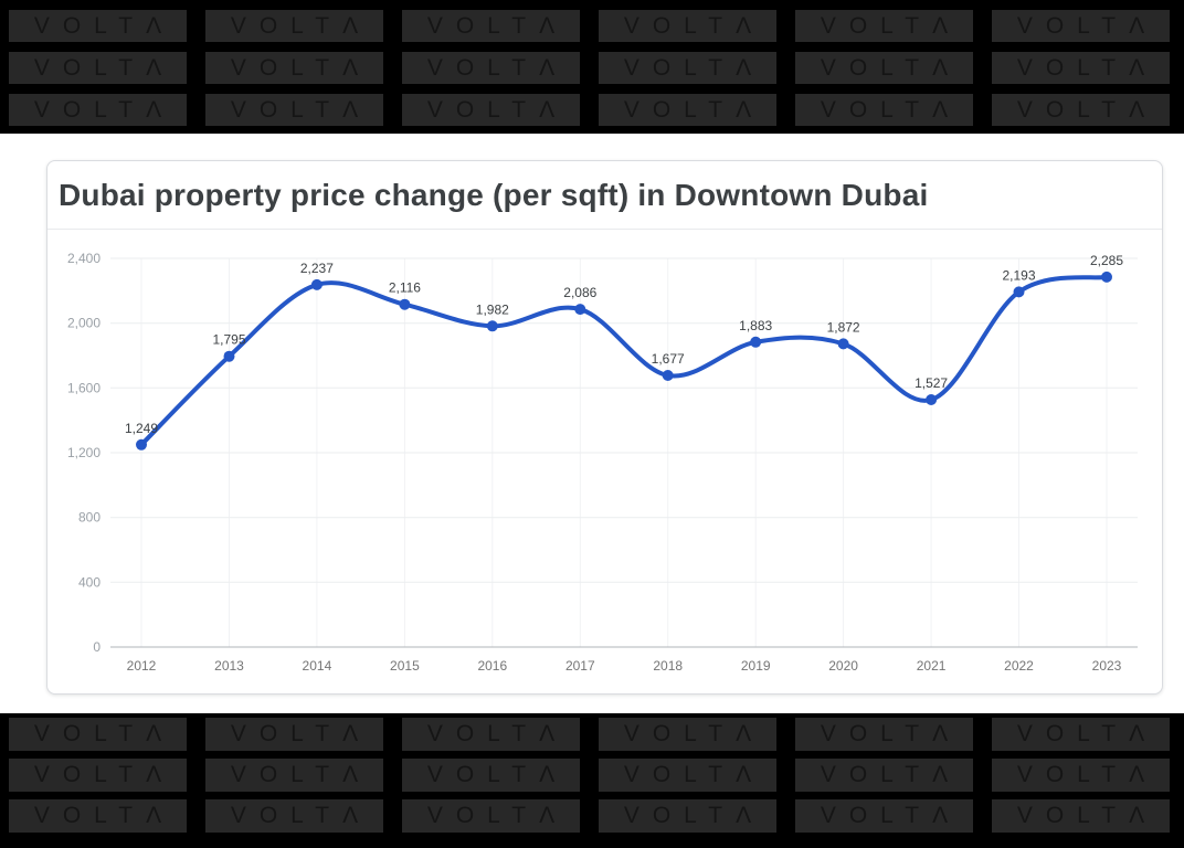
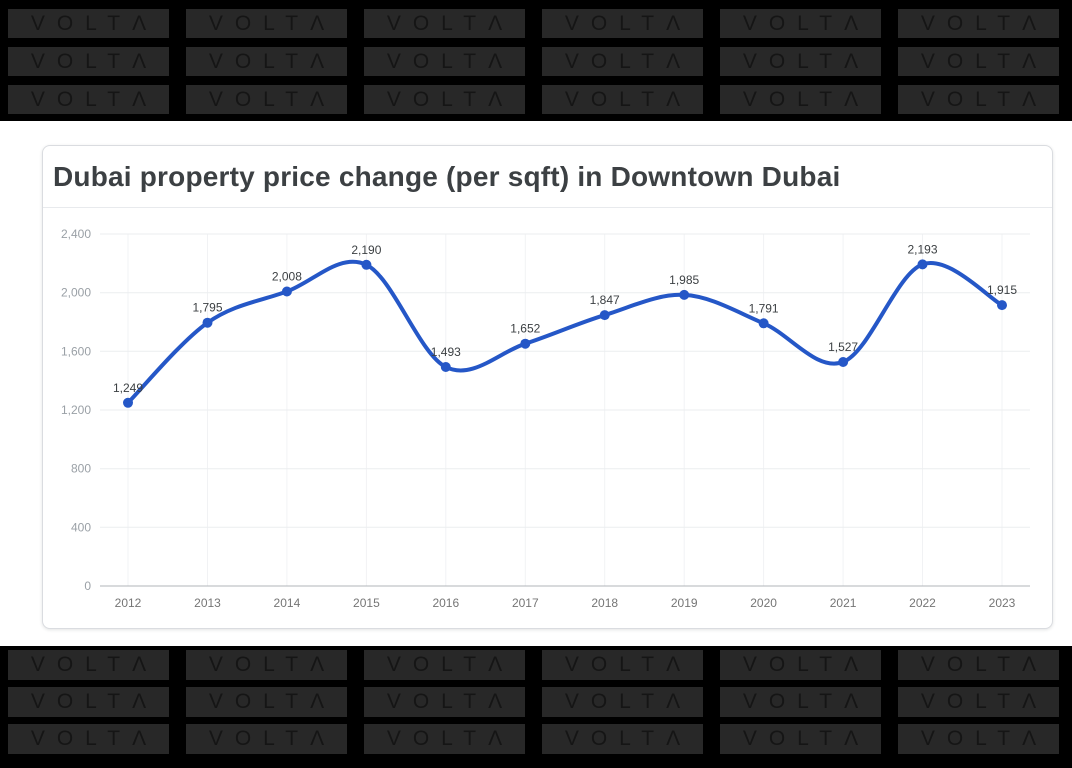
2014: 2,237 -> 2,008
2015: 2,116 -> 2,190
2016: 1,982 -> 1,493
2017: 2,086 -> 1,652
2018: 1,677 -> 1,847
2019: 1,883 -> 1,985
2020: 1,872 -> 1,791
2023: 2,285 -> 1,915
